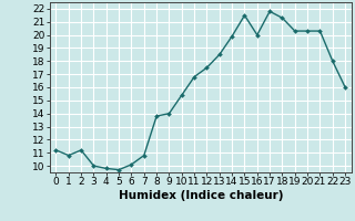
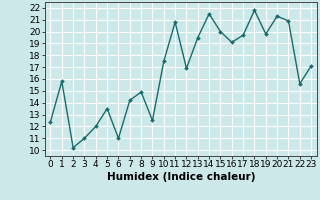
0: 11.2 -> 12.4
1: 10.8 -> 15.8
2: 11.2 -> 10.2
3: 10.0 -> 11.0
4: 9.8 -> 12.0
5: 9.7 -> 13.5
6: 10.1 -> 11.0
7: 10.8 -> 14.2
8: 13.8 -> 14.9
9: 14.0 -> 12.5
10: 15.4 -> 17.5
11: 16.8 -> 20.8
12: 17.5 -> 16.9
13: 18.5 -> 19.5
14: 19.9 -> 21.5
15: 21.5 -> 20.0
16: 20.0 -> 19.1
17: 21.8 -> 19.7
18: 21.3 -> 21.8
19: 20.3 -> 19.8
20: 20.3 -> 21.3
21: 20.3 -> 20.9
22: 18.0 -> 15.6
23: 16.0 -> 17.1
